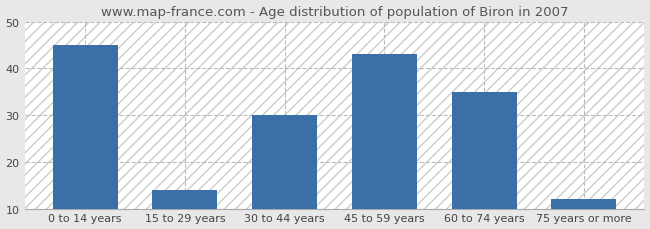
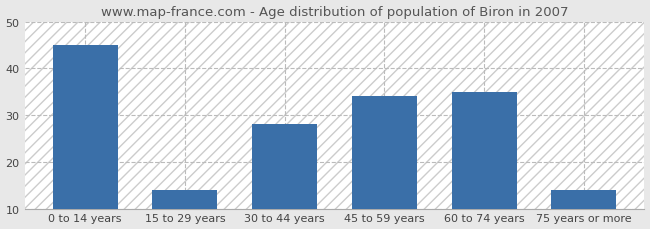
30 to 44 years: 30 -> 28
45 to 59 years: 43 -> 34
75 years or more: 12 -> 14
